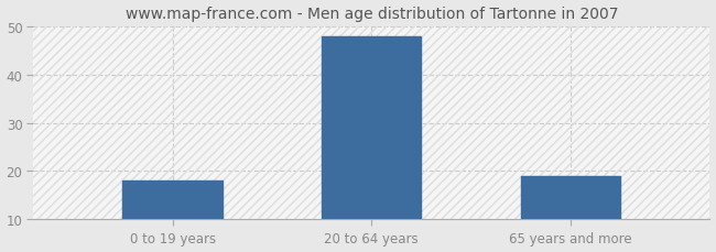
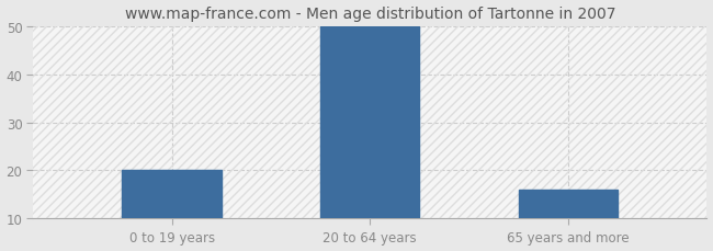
0 to 19 years: 18 -> 20
20 to 64 years: 48 -> 50
65 years and more: 19 -> 16
